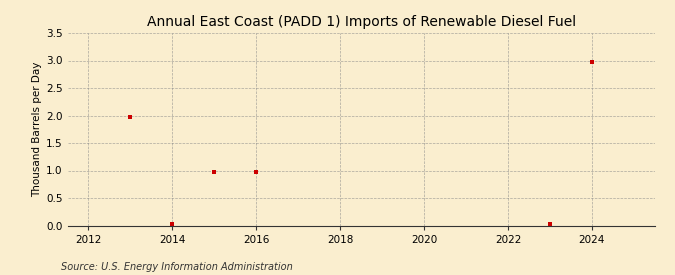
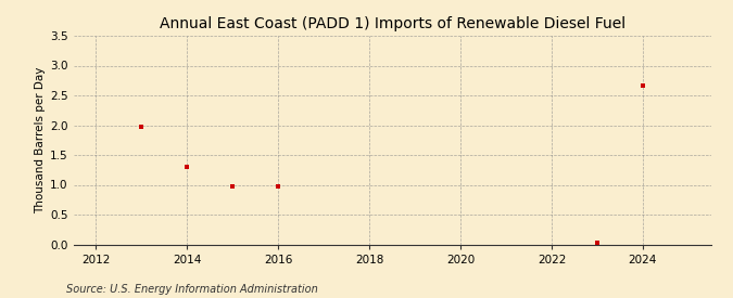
2014: 0.03 -> 1.30
2024: 2.97 -> 2.66
